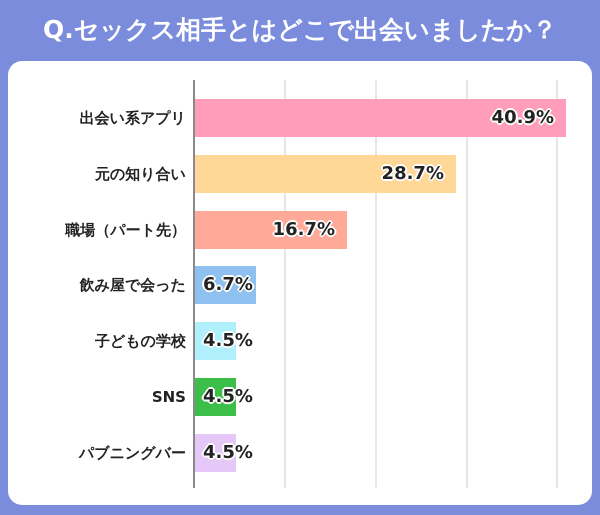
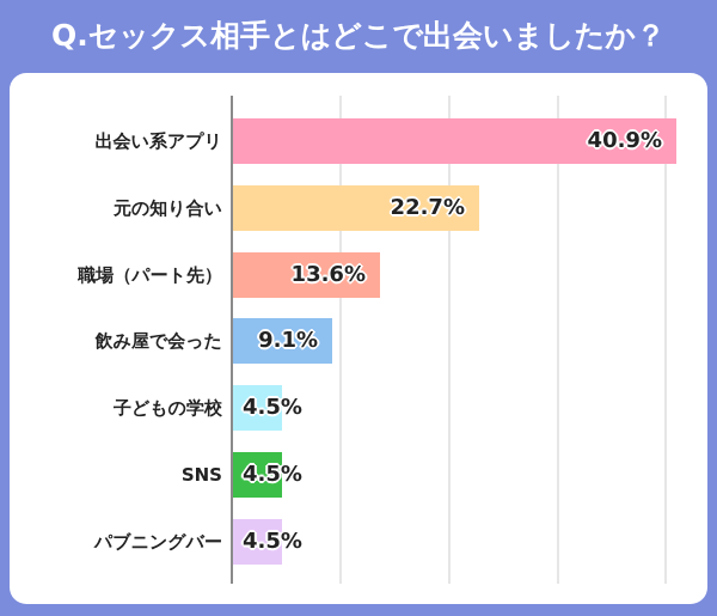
元の知り合い: 28.7% -> 22.7%
職場（パート先）: 16.7% -> 13.6%
飲み屋で会った: 6.7% -> 9.1%
